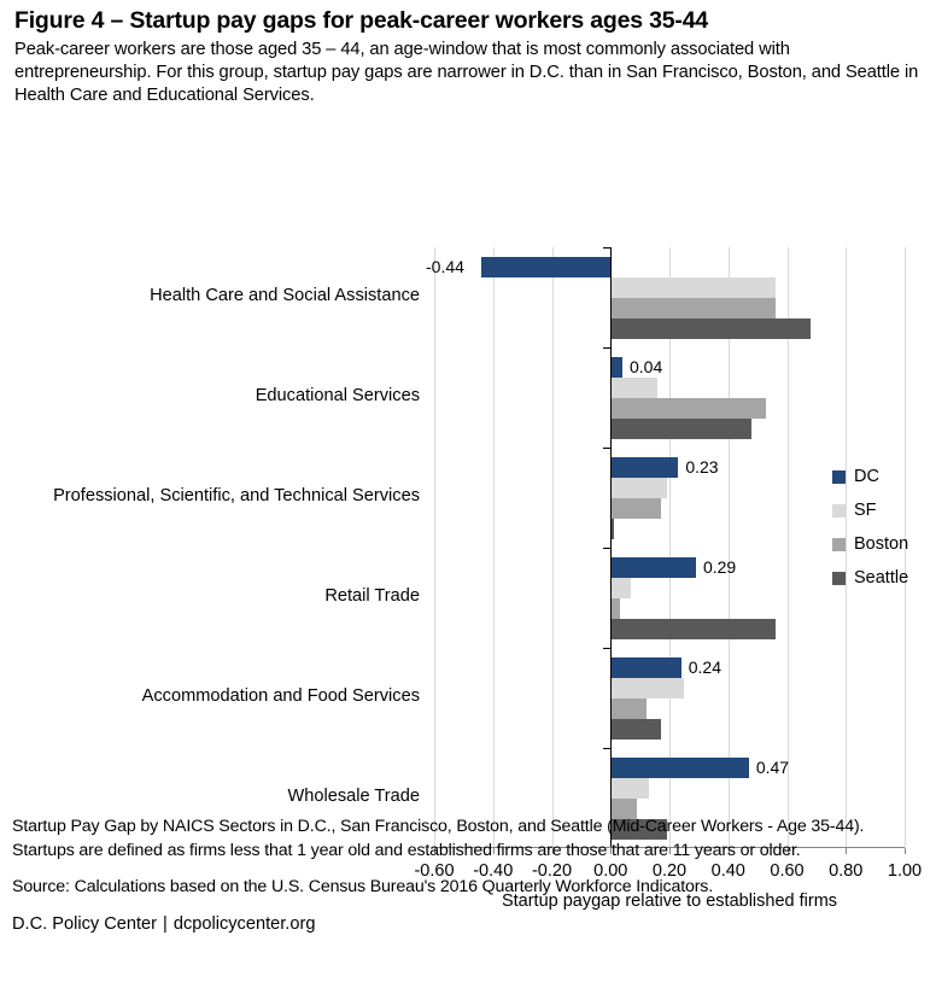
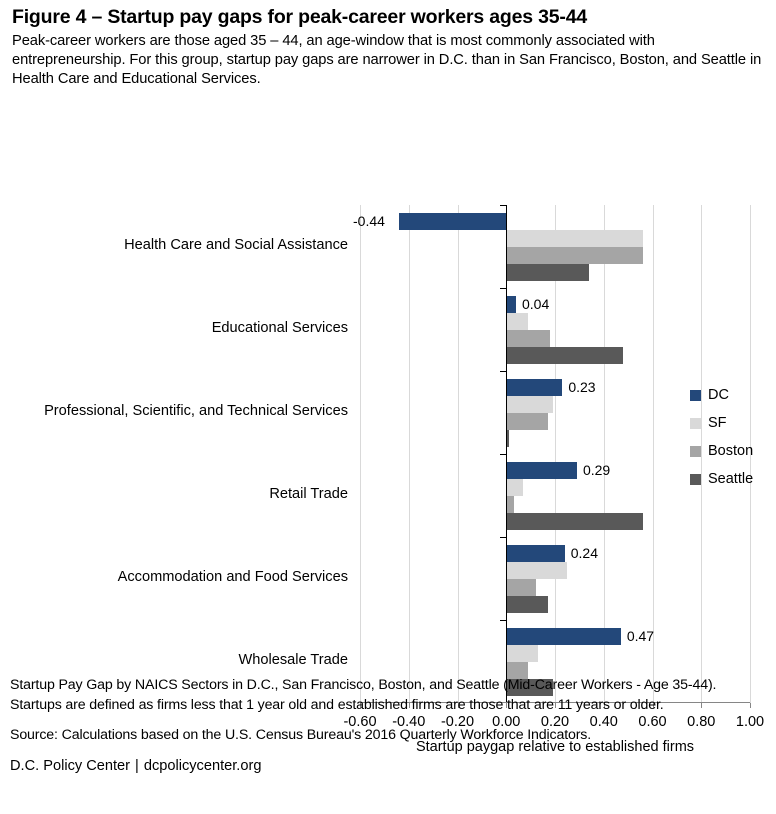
Seattle/Health Care and Social Assistance: 0.68 -> 0.34
SF/Educational Services: 0.16 -> 0.09
Boston/Educational Services: 0.53 -> 0.18
